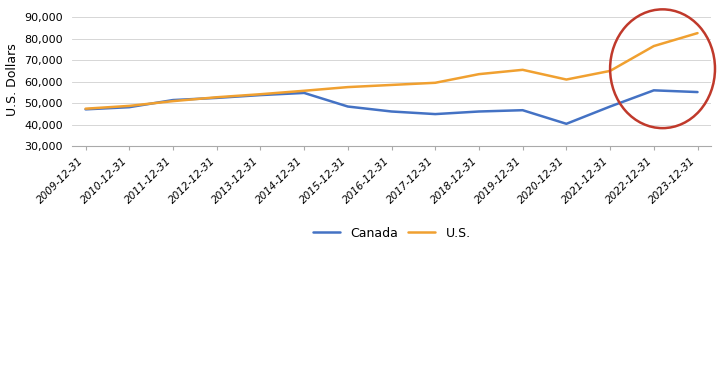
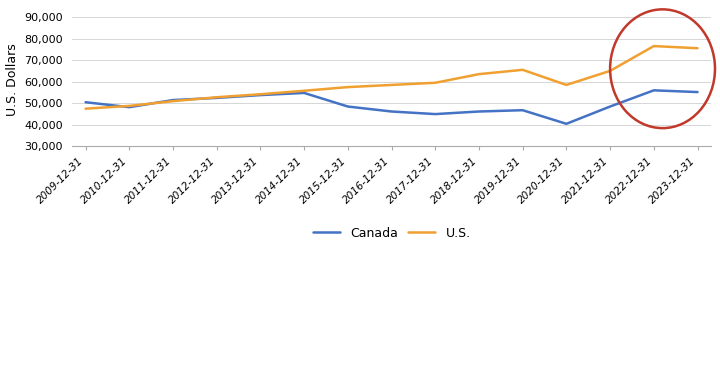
Canada/2009-12-31: 47,200 -> 50,500
U.S./2020-12-31: 61,000 -> 58,500
U.S./2023-12-31: 82,500 -> 75,500
